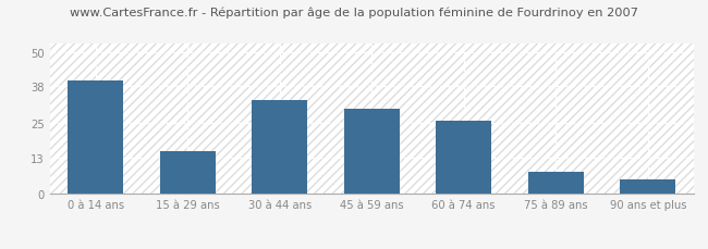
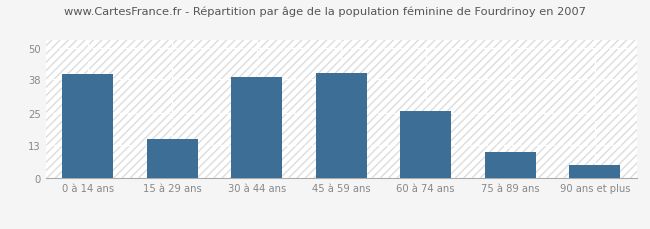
30 à 44 ans: 33.0 -> 39.0
45 à 59 ans: 30.0 -> 40.5
75 à 89 ans: 8.0 -> 10.0
